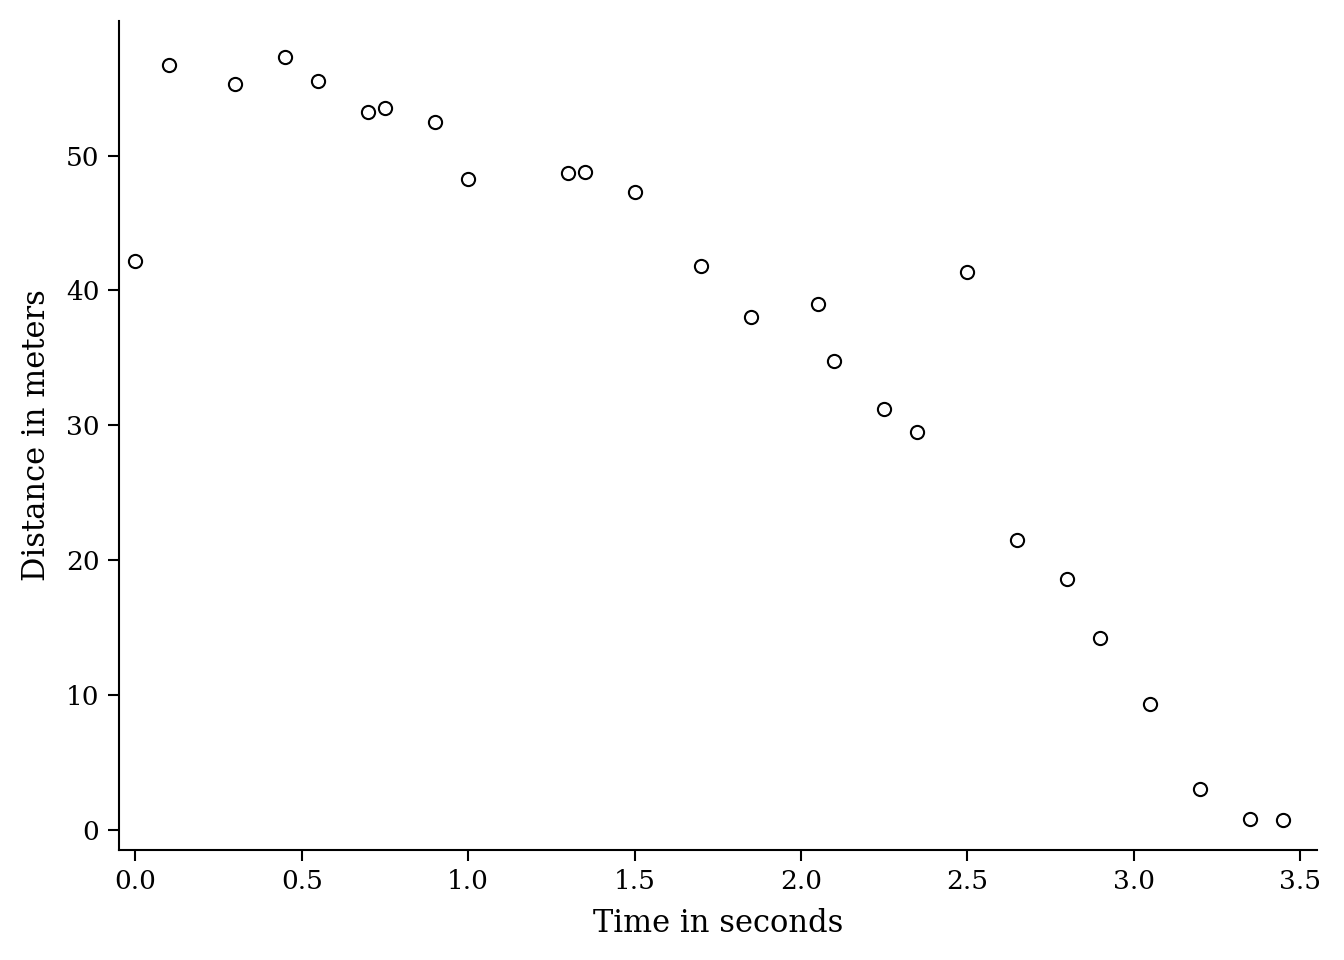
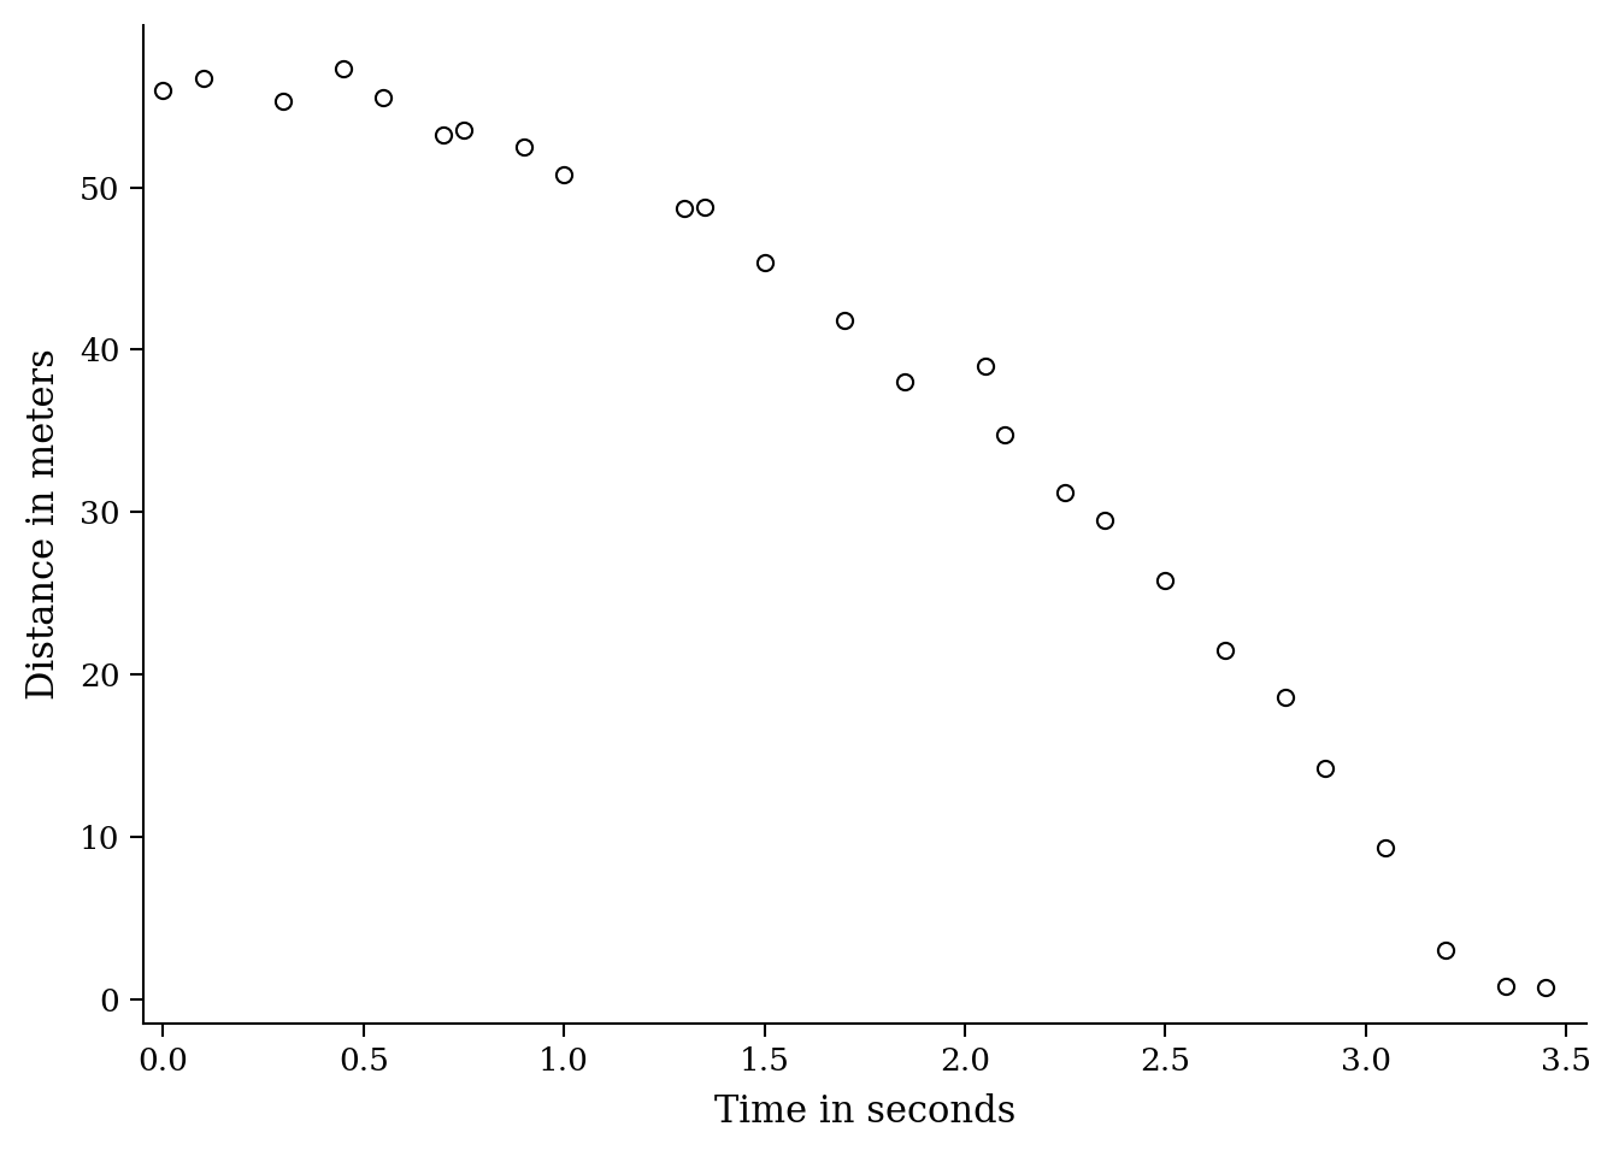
0.0: 42.2 -> 56.0
1.0: 48.3 -> 50.8
1.5: 47.3 -> 45.4
2.5: 41.4 -> 25.8
